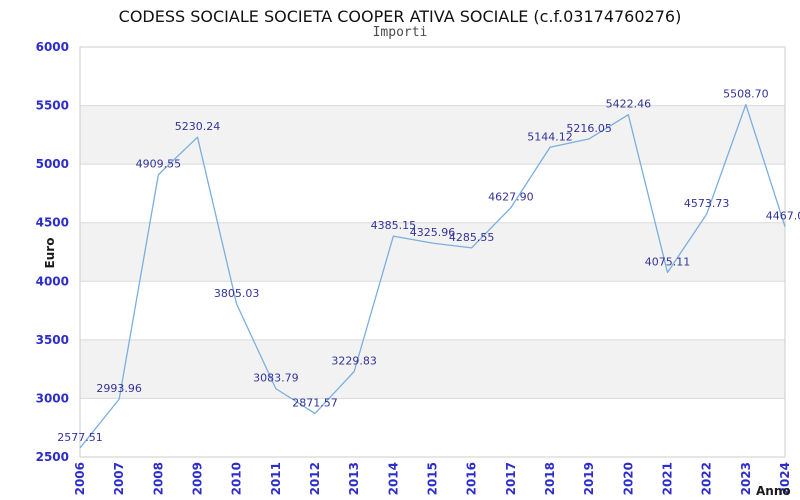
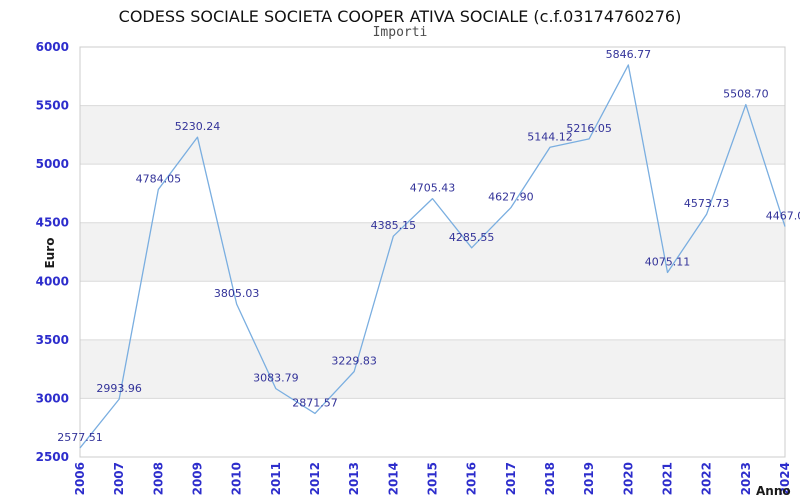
2008: 4909.55 -> 4784.05
2015: 4325.96 -> 4705.43
2020: 5422.46 -> 5846.77
